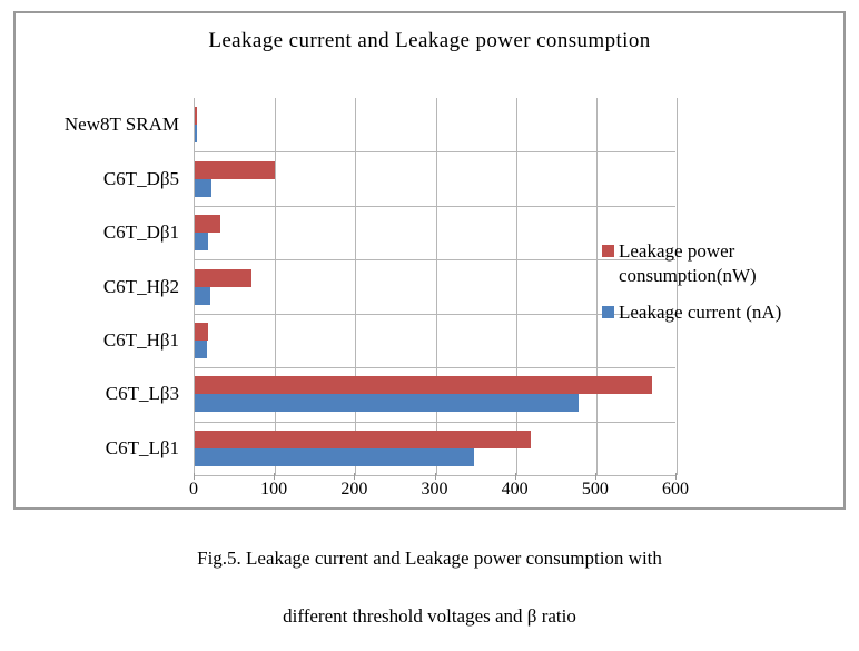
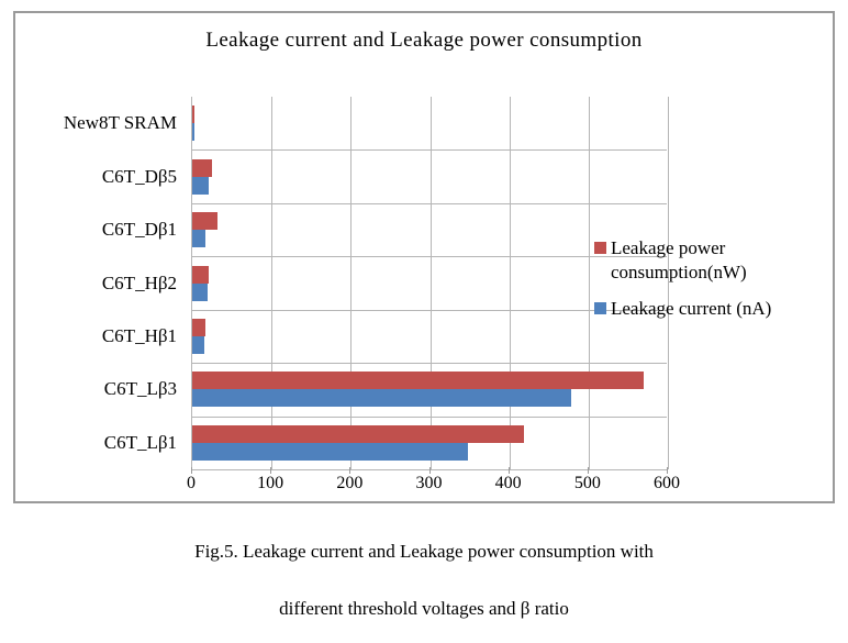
Leakage power consumption(nW)/C6T_Dβ5: 100 -> 20
Leakage power consumption(nW)/C6T_Hβ2: 70 -> 20
